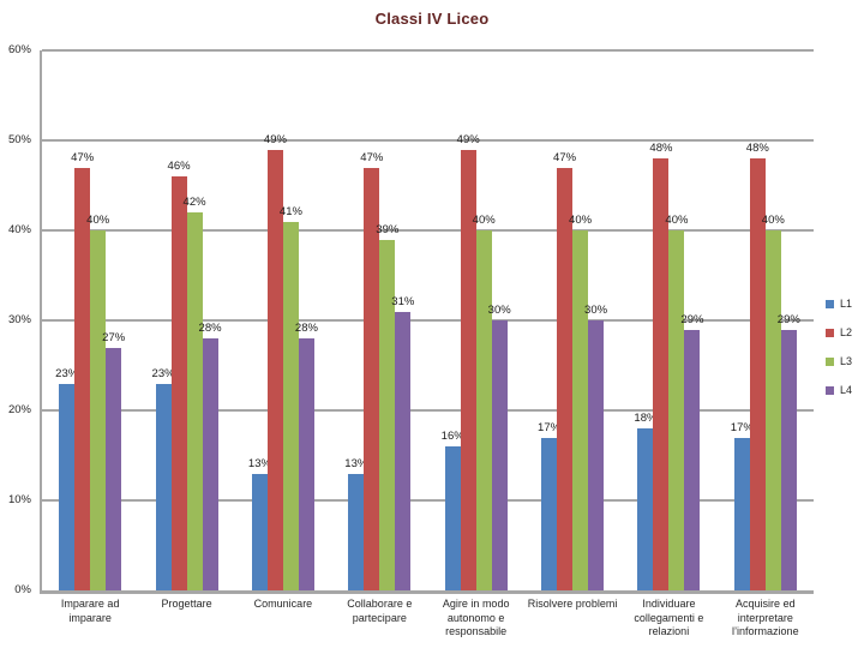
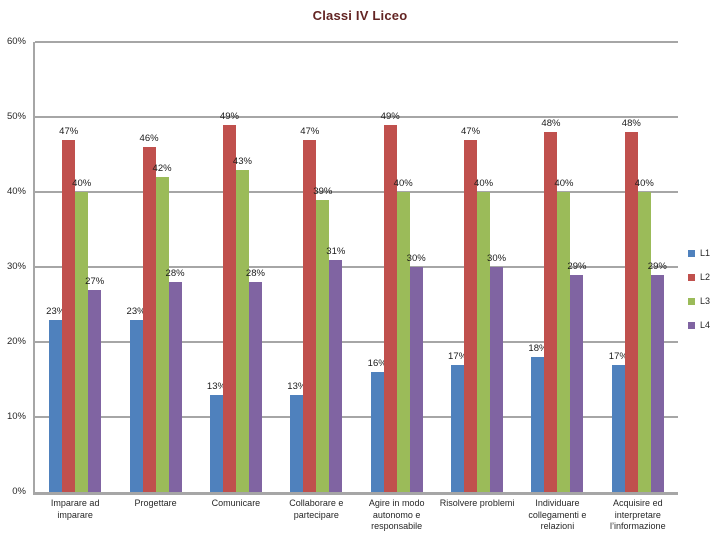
L3/Comunicare: 41% -> 43%
